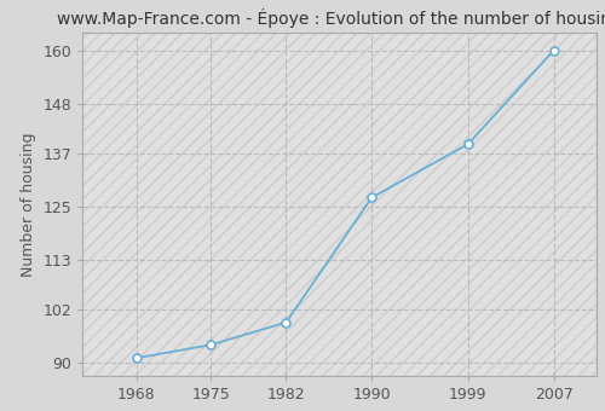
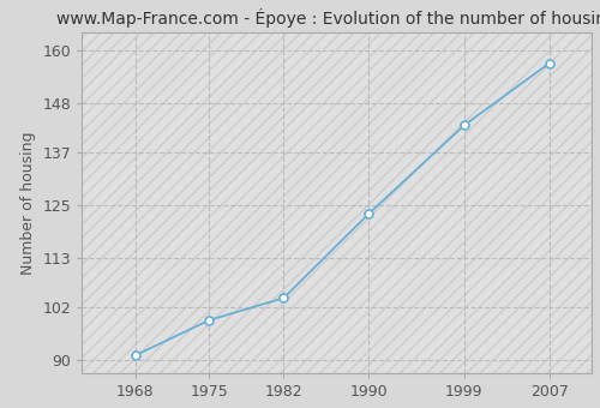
1975: 94 -> 99
1982: 99 -> 104
1990: 127 -> 123
1999: 139 -> 143
2007: 160 -> 157
